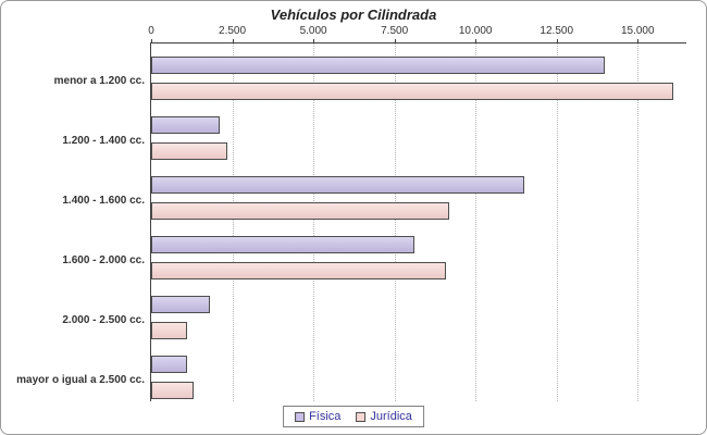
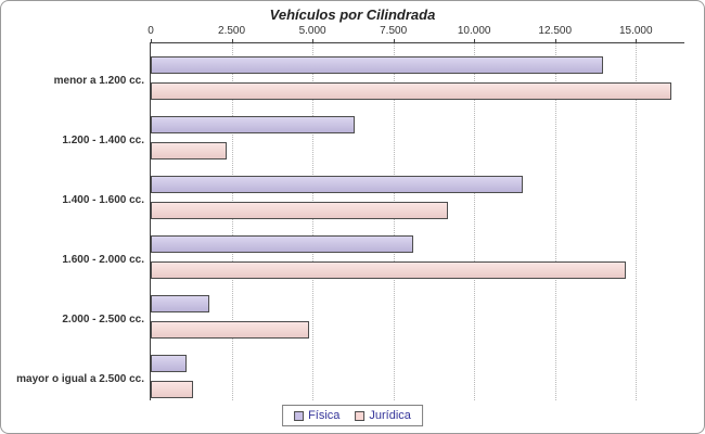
Física/1.200 - 1.400 cc.: 2100 -> 6300
Jurídica/1.600 - 2.000 cc.: 9100 -> 14700
Jurídica/2.000 - 2.500 cc.: 1100 -> 4900
